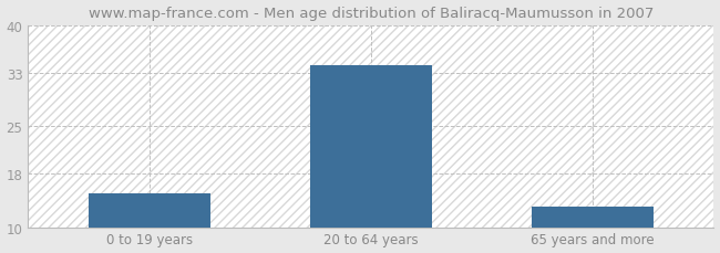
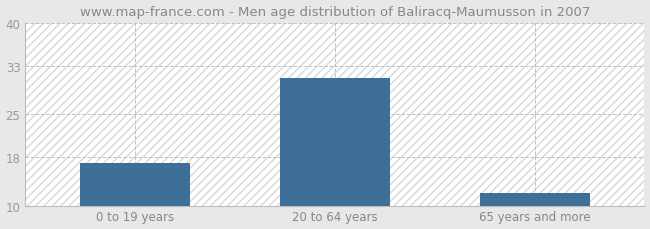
0 to 19 years: 15 -> 17
20 to 64 years: 34 -> 31
65 years and more: 13 -> 12
